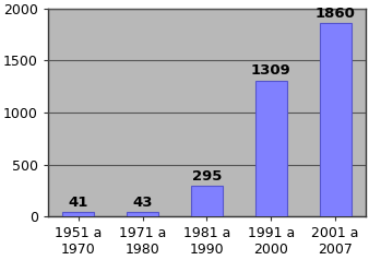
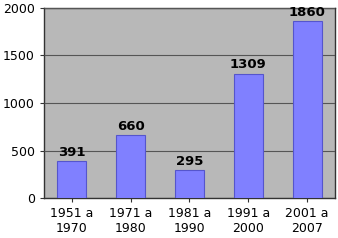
1951 a 1970: 41 -> 391
1971 a 1980: 43 -> 660
